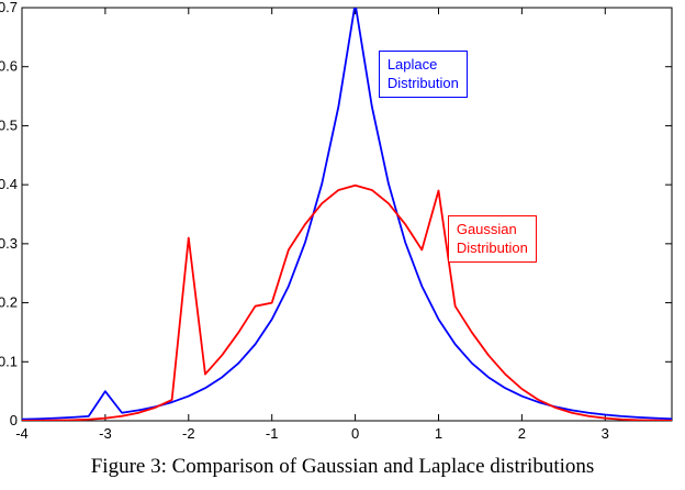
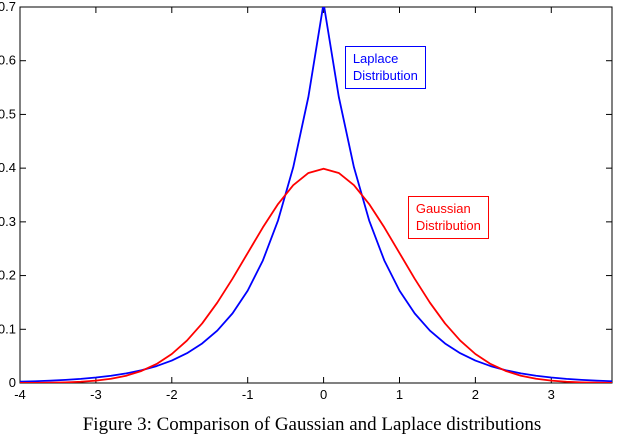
Laplace/-3: 0.05 -> 0.01
Gaussian/-2: 0.31 -> 0.05
Gaussian/-1: 0.20 -> 0.24
Gaussian/1: 0.39 -> 0.24
